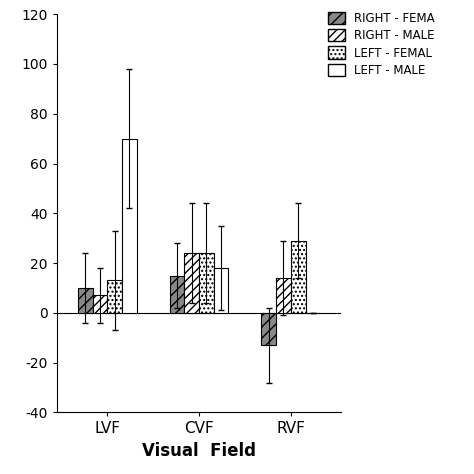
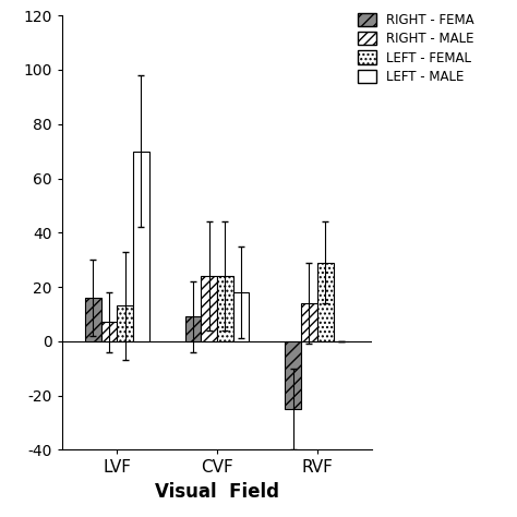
RIGHT - FEMA/LVF: 10 -> 16
RIGHT - FEMA/CVF: 15 -> 9
RIGHT - FEMA/RVF: -13 -> -25
